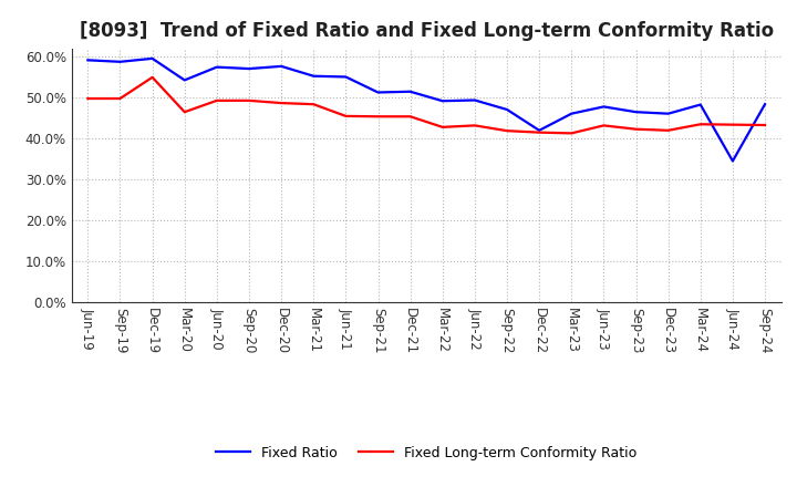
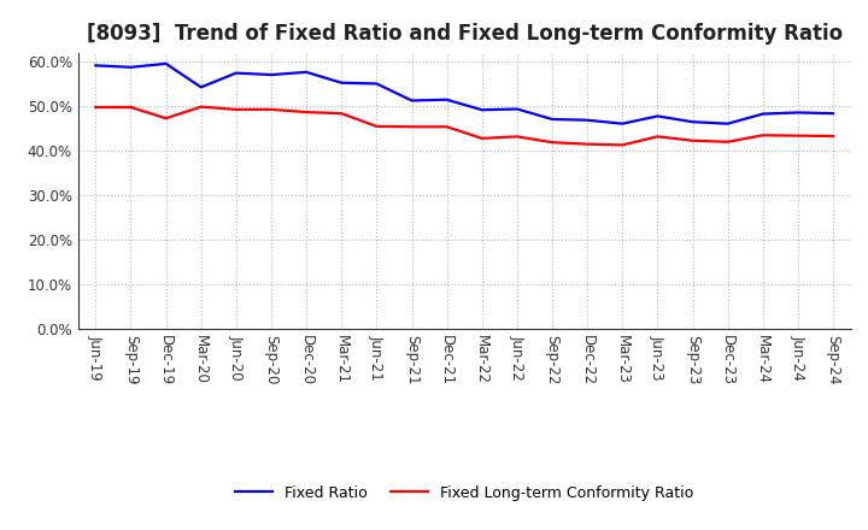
Fixed Long-term Conformity Ratio/Dec-19: 55.0% -> 47.3%
Fixed Long-term Conformity Ratio/Mar-20: 46.5% -> 49.9%
Fixed Ratio/Dec-22: 42.0% -> 46.9%
Fixed Ratio/Jun-24: 34.5% -> 48.6%
